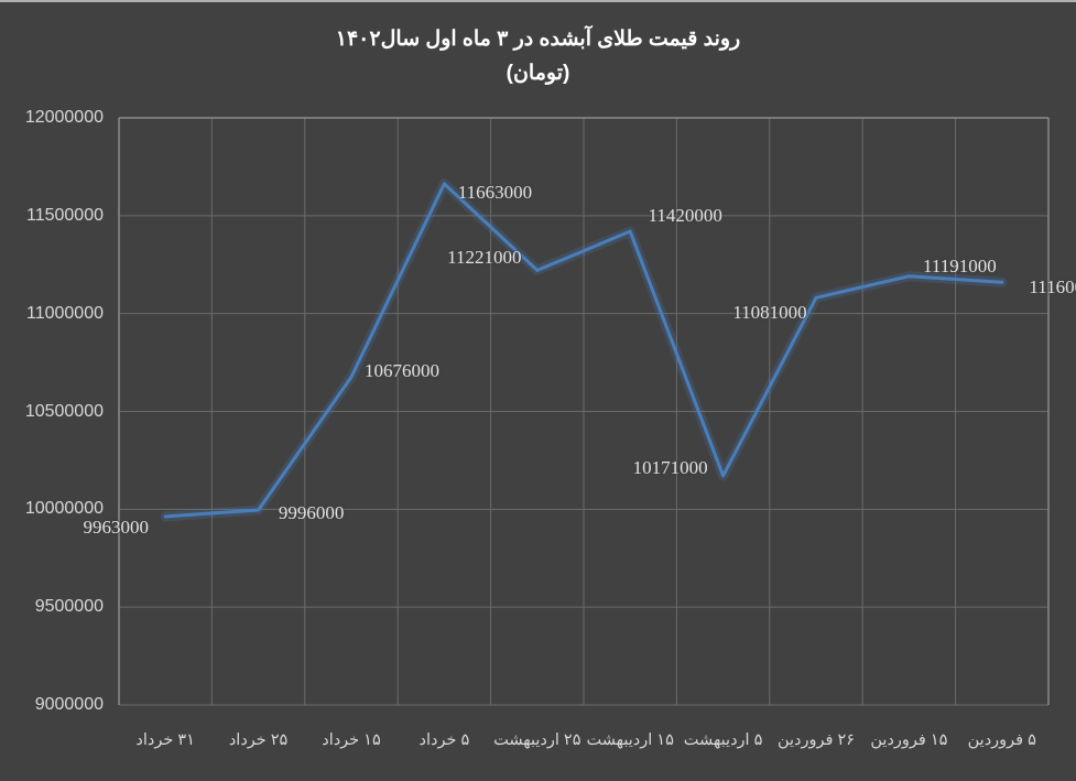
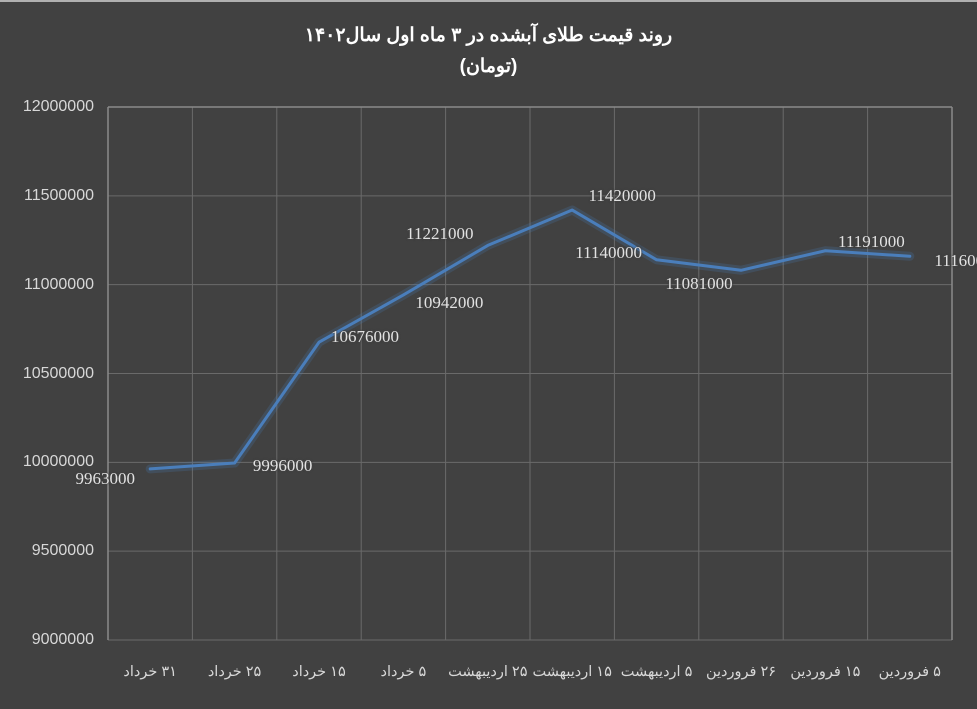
۵ اردیبهشت: 10171000 -> 11140000
۵ خرداد: 11663000 -> 10942000
